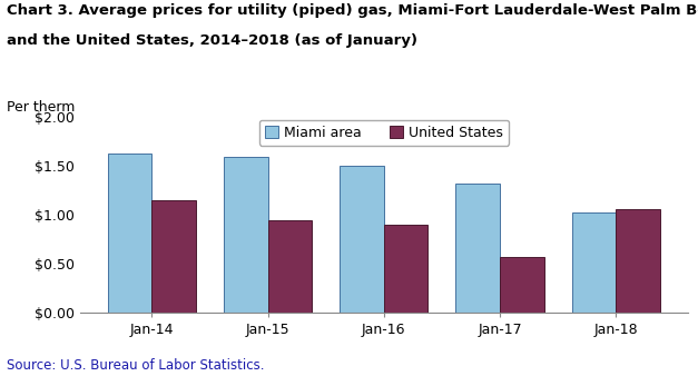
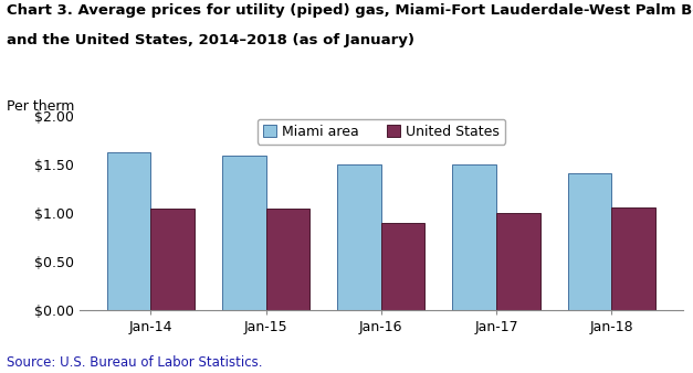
United States/Jan-14: $1.14 -> $1.04
United States/Jan-15: $0.94 -> $1.04
Miami area/Jan-17: $1.32 -> $1.50
United States/Jan-17: $0.56 -> $1.00
Miami area/Jan-18: $1.02 -> $1.41
